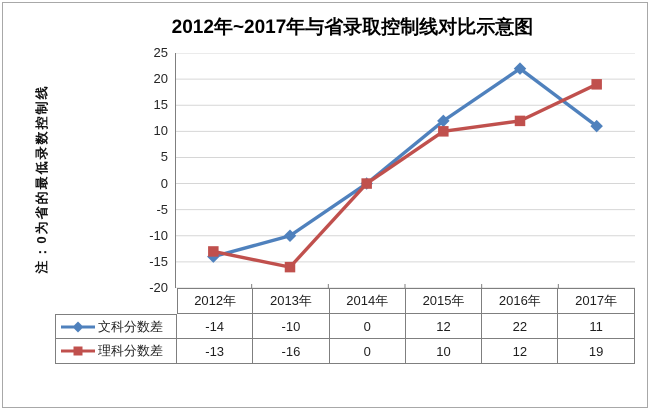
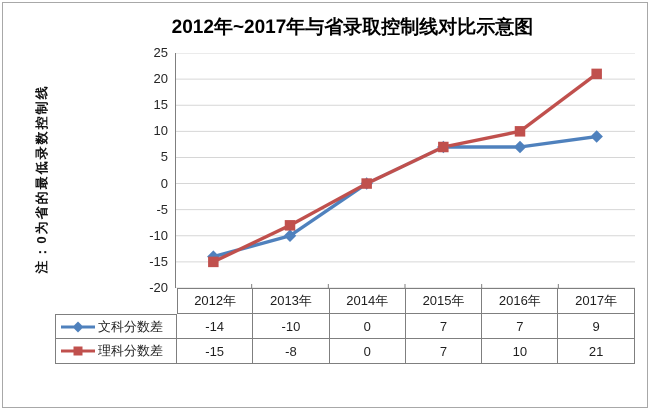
理科分数差/2012年: -13 -> -15
理科分数差/2013年: -16 -> -8
文科分数差/2015年: 12 -> 7
理科分数差/2015年: 10 -> 7
文科分数差/2016年: 22 -> 7
理科分数差/2016年: 12 -> 10
文科分数差/2017年: 11 -> 9
理科分数差/2017年: 19 -> 21
